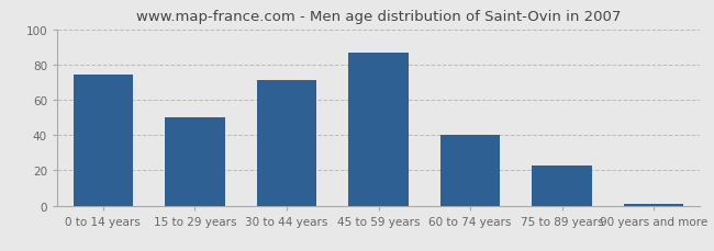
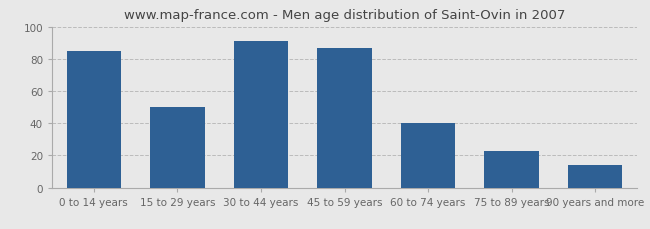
0 to 14 years: 74 -> 85
30 to 44 years: 71 -> 91
90 years and more: 1 -> 14
